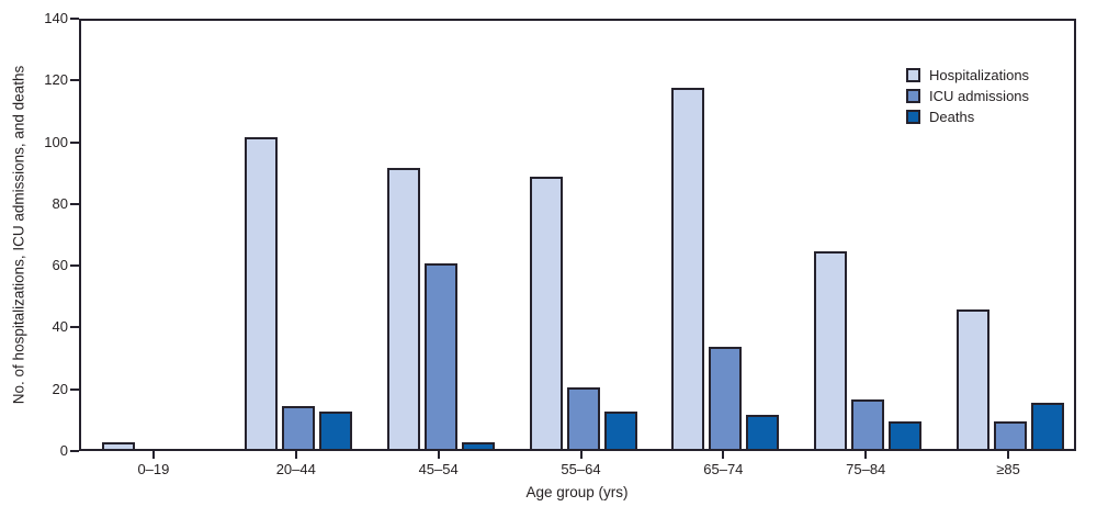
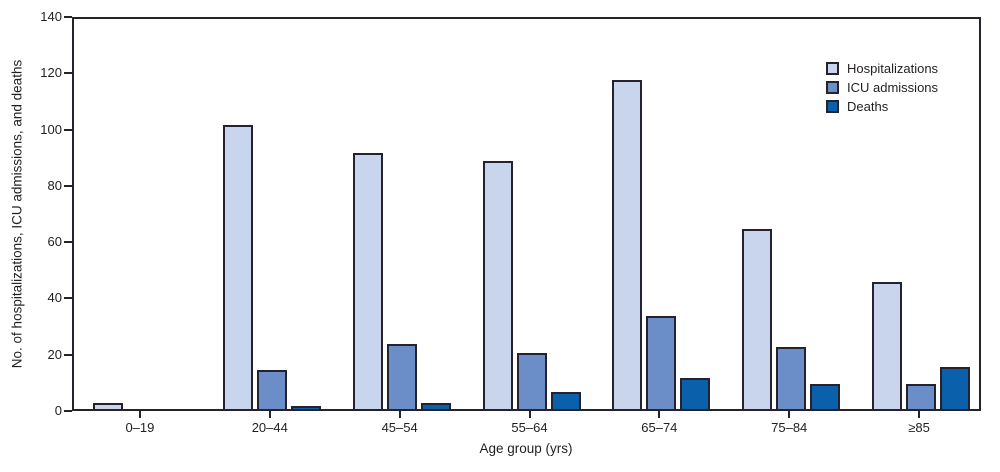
Deaths/20–44: 12 -> 1
ICU admissions/45–54: 60 -> 23
Deaths/55–64: 12 -> 6
ICU admissions/75–84: 16 -> 22
